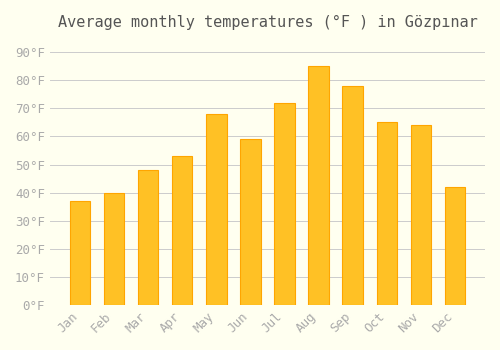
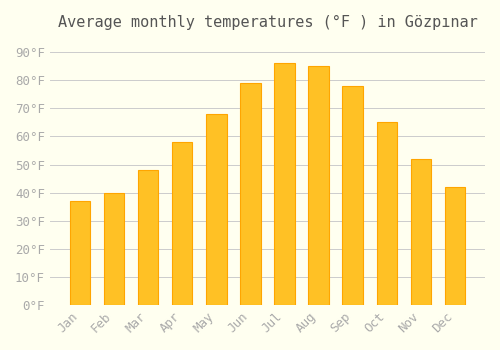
Apr: 53°F -> 58°F
Jun: 59°F -> 79°F
Jul: 72°F -> 86°F
Nov: 64°F -> 52°F
